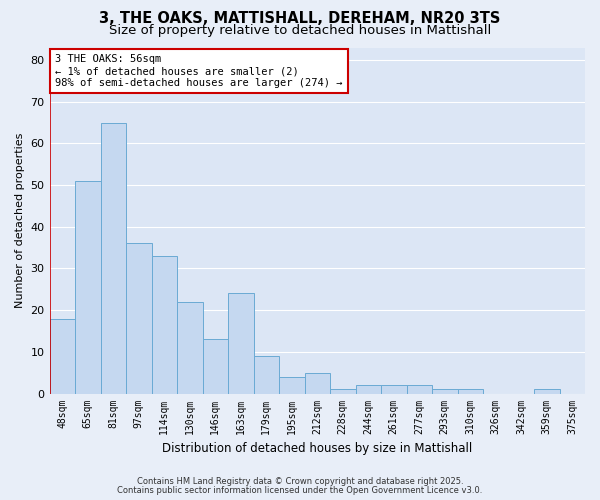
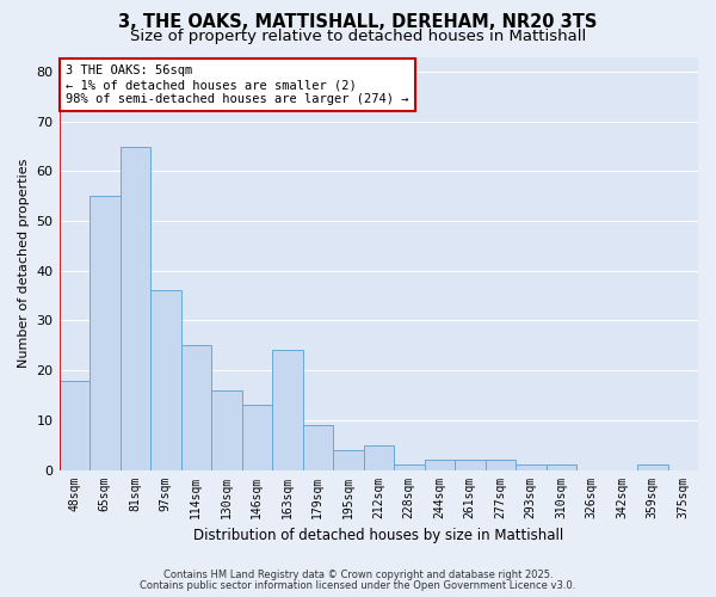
65sqm: 51 -> 55
114sqm: 33 -> 25
130sqm: 22 -> 16
